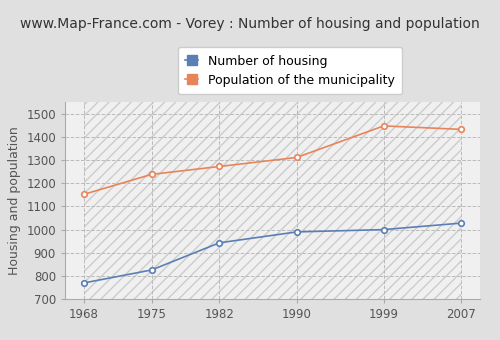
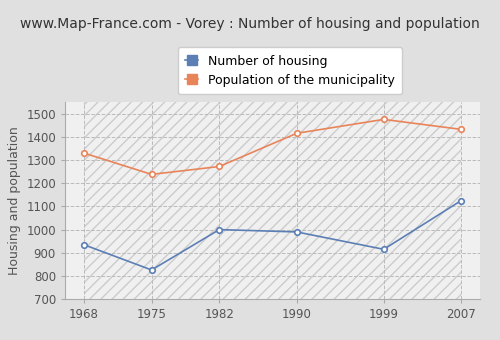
Number of housing/1968: 770 -> 935
Population of the municipality/1968: 1152 -> 1330
Number of housing/1982: 943 -> 1000
Population of the municipality/1990: 1311 -> 1415
Number of housing/1999: 1000 -> 915
Population of the municipality/1999: 1447 -> 1475
Number of housing/2007: 1028 -> 1125
